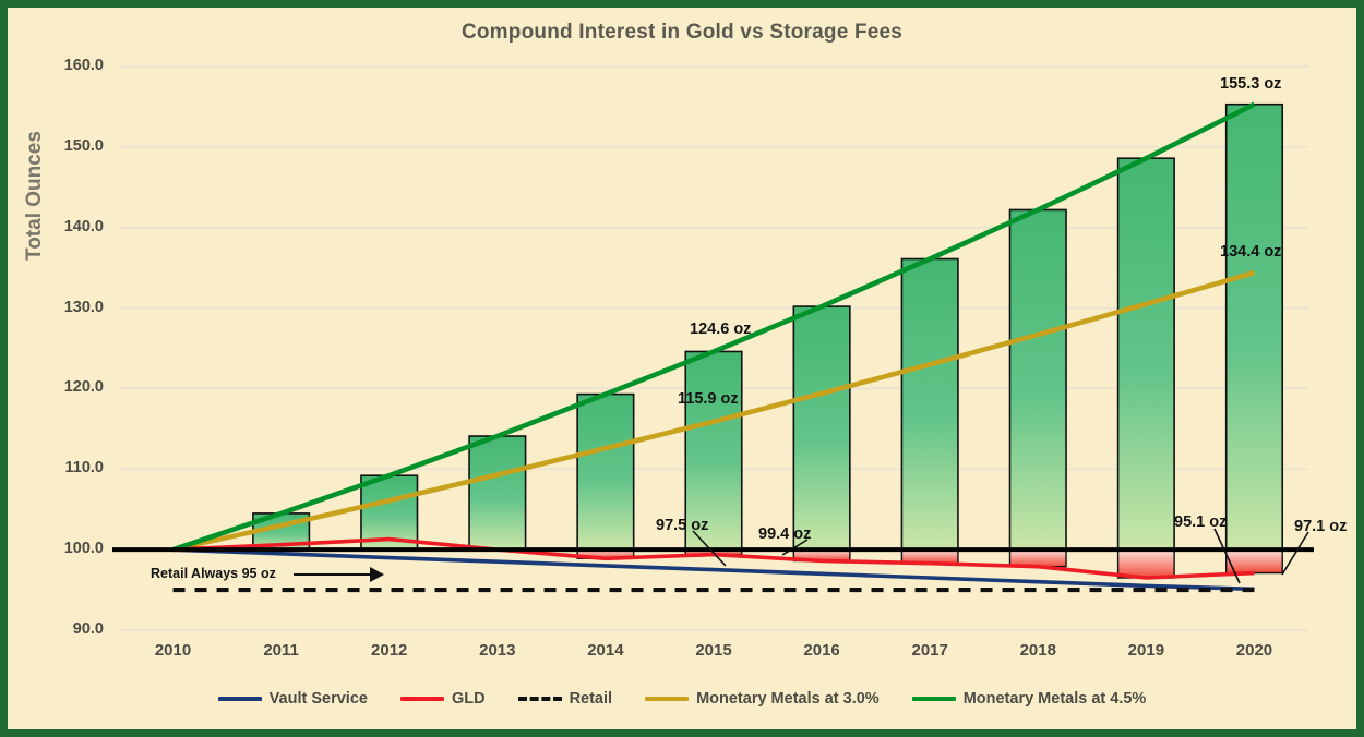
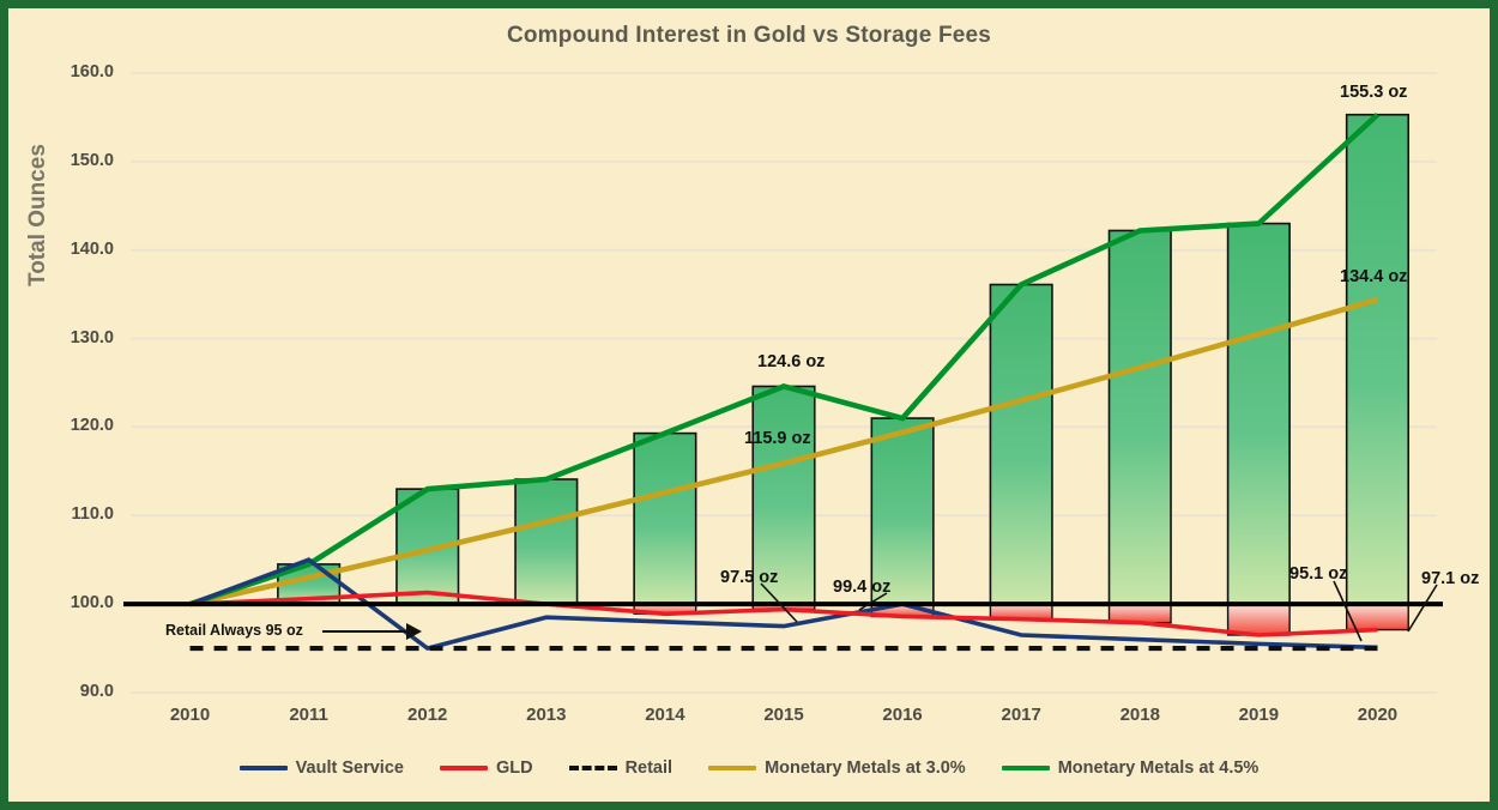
Vault Service/2011: 100 -> 105
Monetary Metals at 4.5%/2012: 109 -> 113
Vault Service/2012: 99 -> 95
Monetary Metals at 4.5%/2016: 130 -> 121
Vault Service/2016: 97 -> 100
Monetary Metals at 4.5%/2019: 149 -> 143
